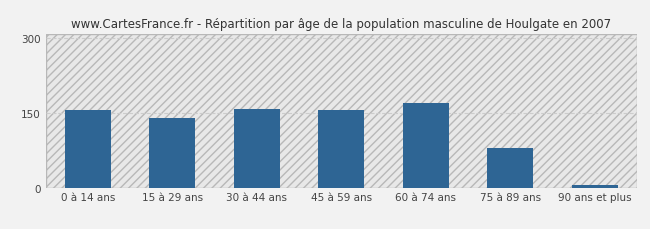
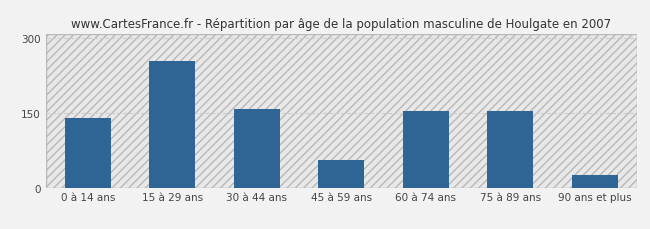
0 à 14 ans: 156 -> 140
15 à 29 ans: 141 -> 255
45 à 59 ans: 157 -> 55
60 à 74 ans: 170 -> 155
75 à 89 ans: 80 -> 155
90 ans et plus: 5 -> 25
